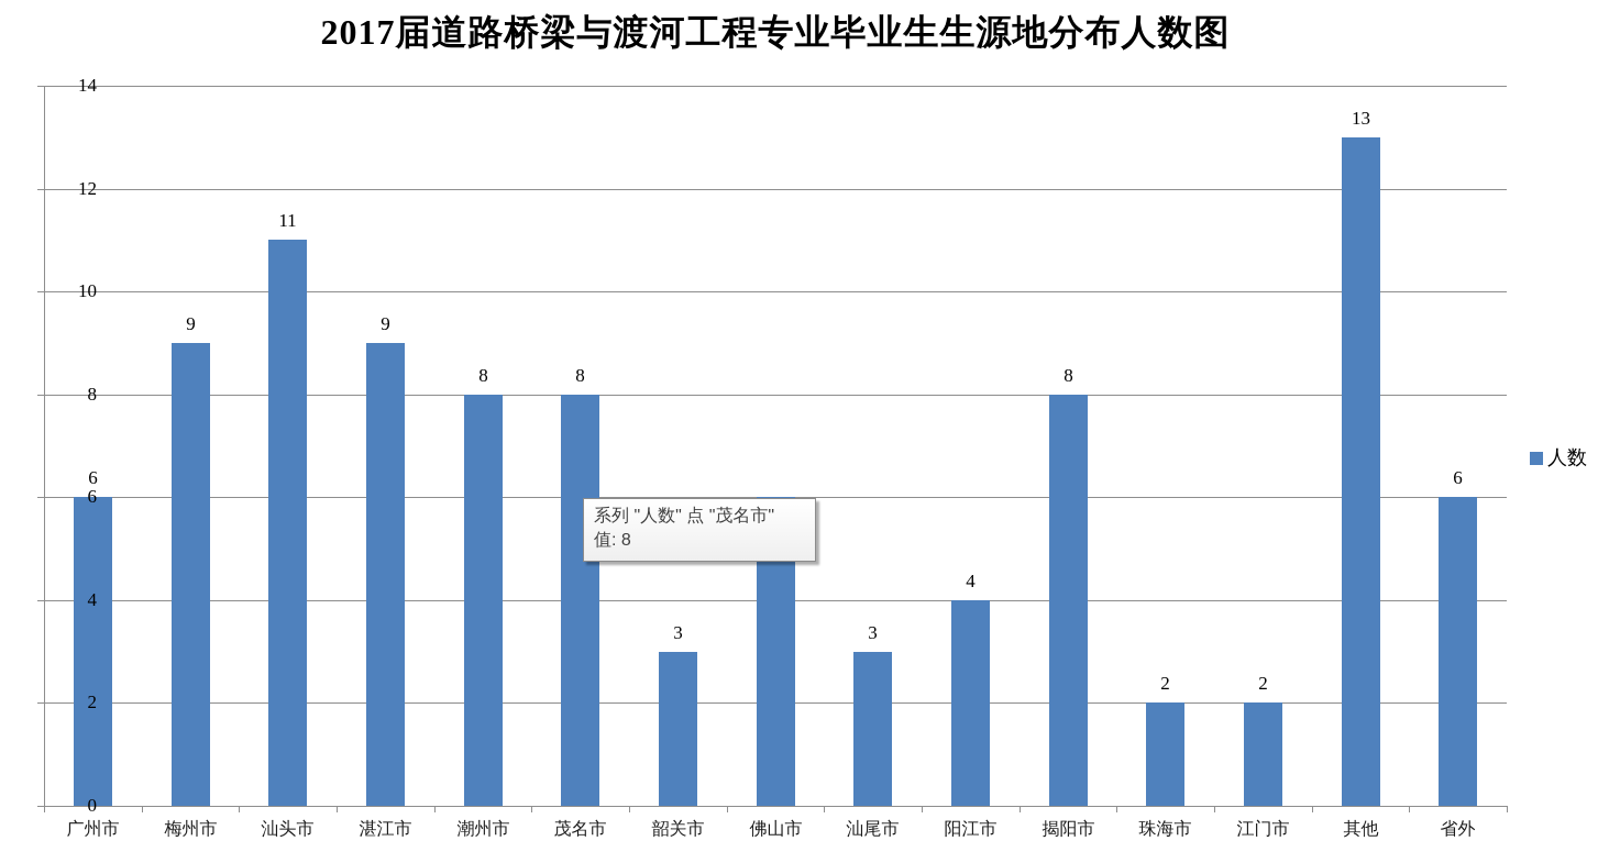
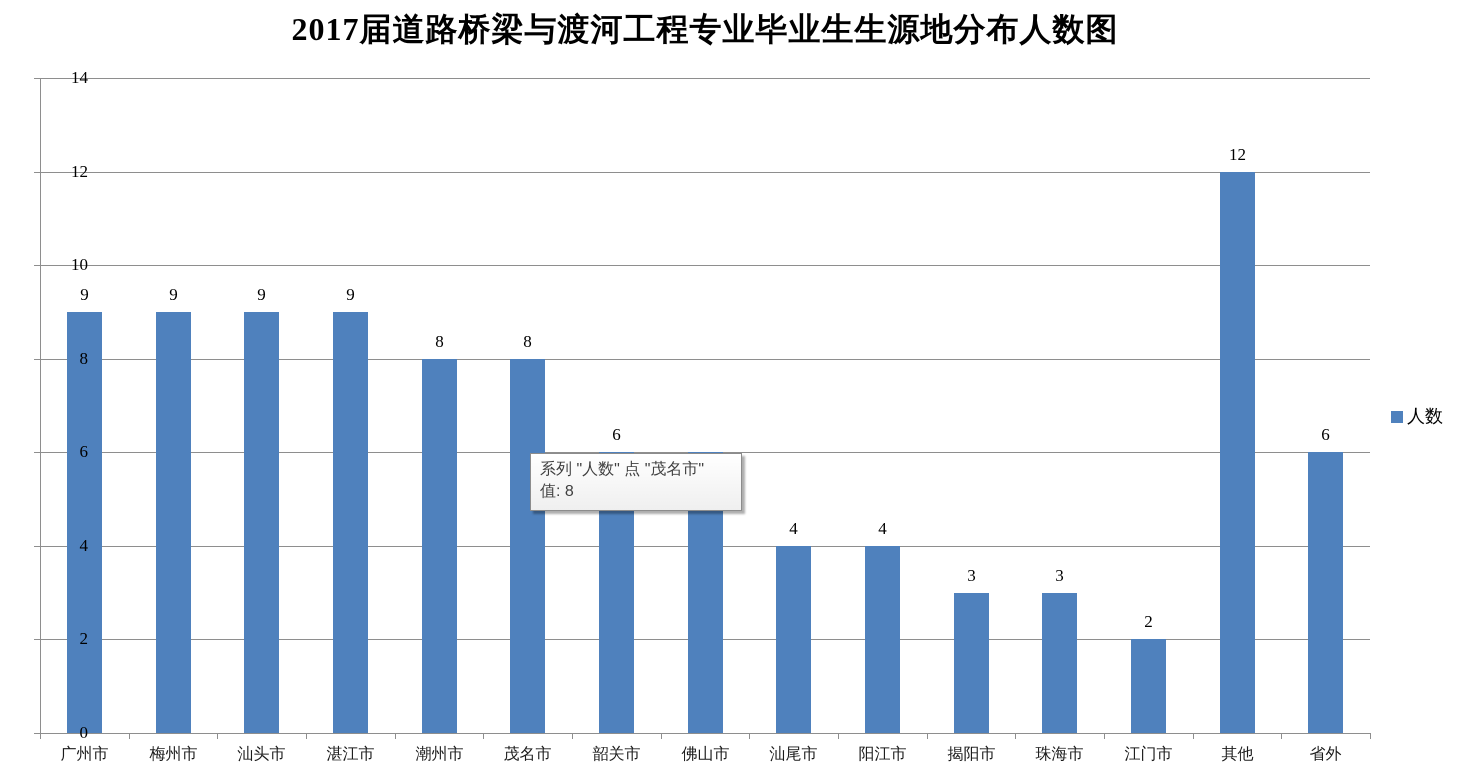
广州市: 6 -> 9
汕头市: 11 -> 9
韶关市: 3 -> 6
汕尾市: 3 -> 4
揭阳市: 8 -> 3
珠海市: 2 -> 3
其他: 13 -> 12
